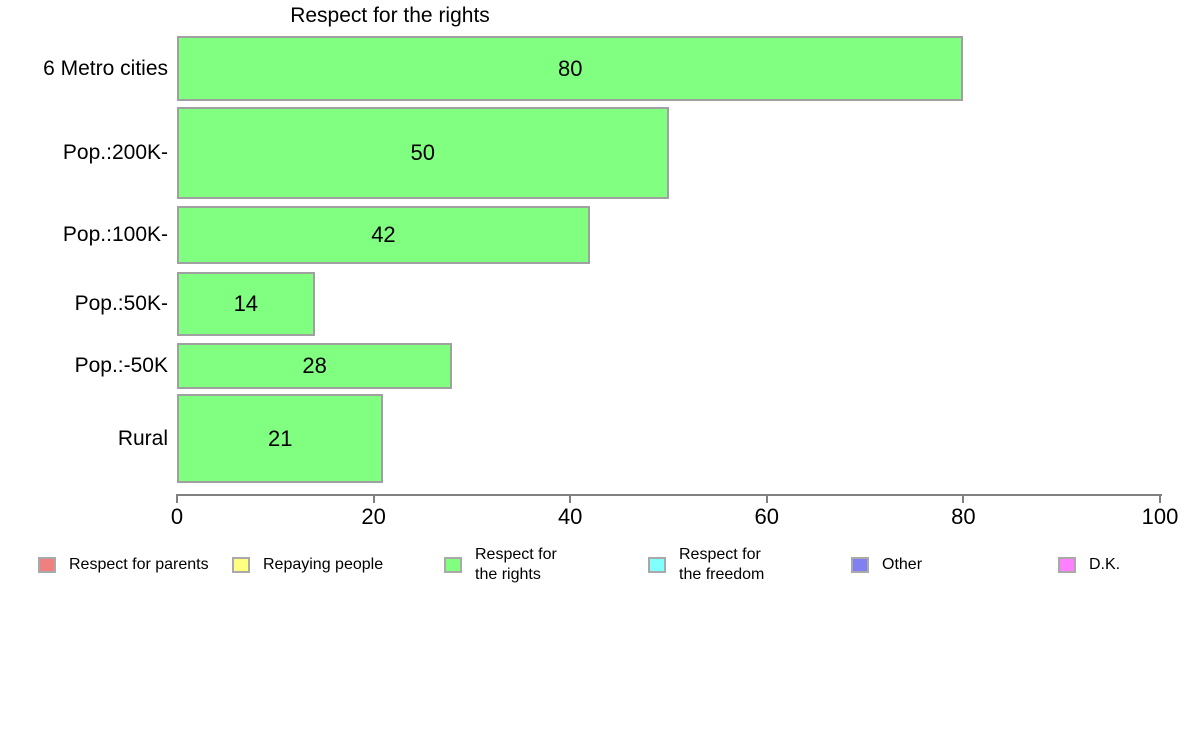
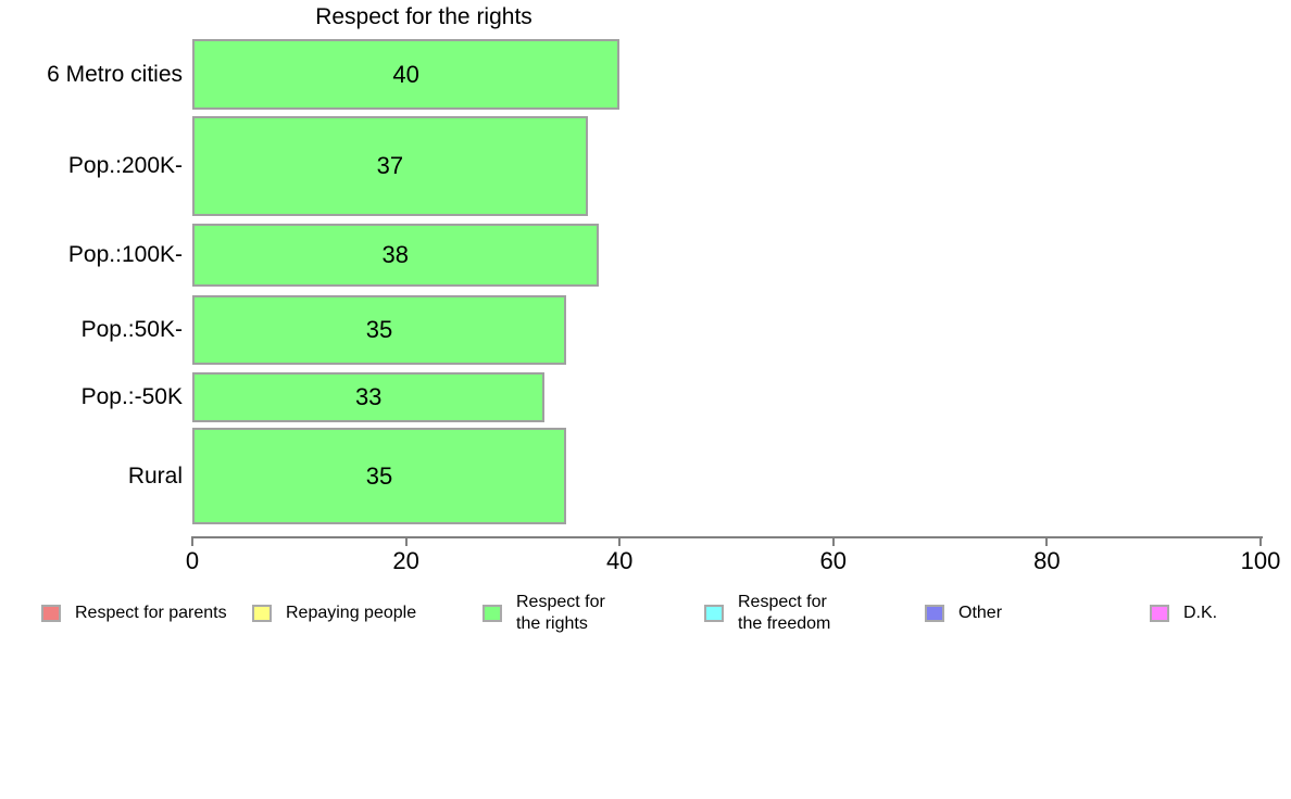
6 Metro cities: 80 -> 40
Pop.:200K-: 50 -> 37
Pop.:100K-: 42 -> 38
Pop.:50K-: 14 -> 35
Pop.:-50K: 28 -> 33
Rural: 21 -> 35
